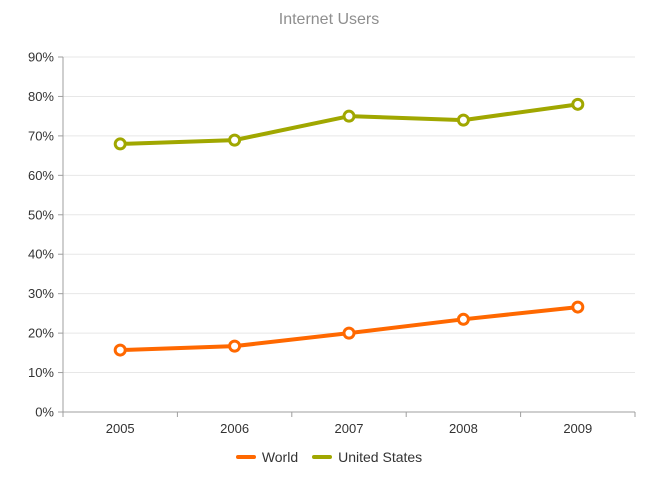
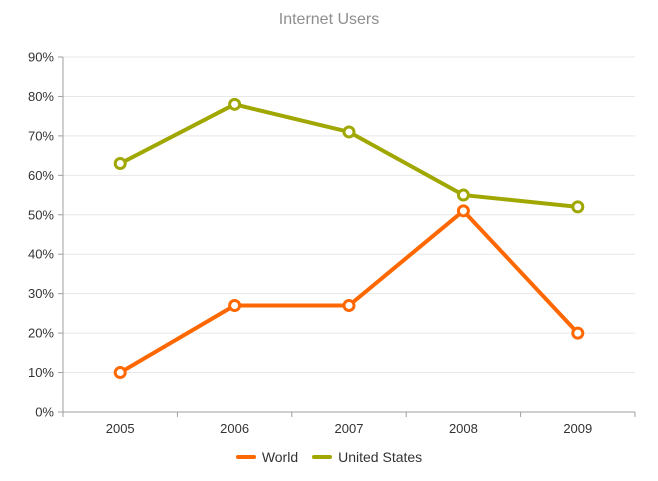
World/2005: 16% -> 10%
United States/2005: 68% -> 63%
World/2006: 17% -> 27%
United States/2006: 69% -> 78%
World/2007: 20% -> 27%
United States/2007: 75% -> 71%
World/2008: 24% -> 51%
United States/2008: 74% -> 55%
World/2009: 27% -> 20%
United States/2009: 78% -> 52%
